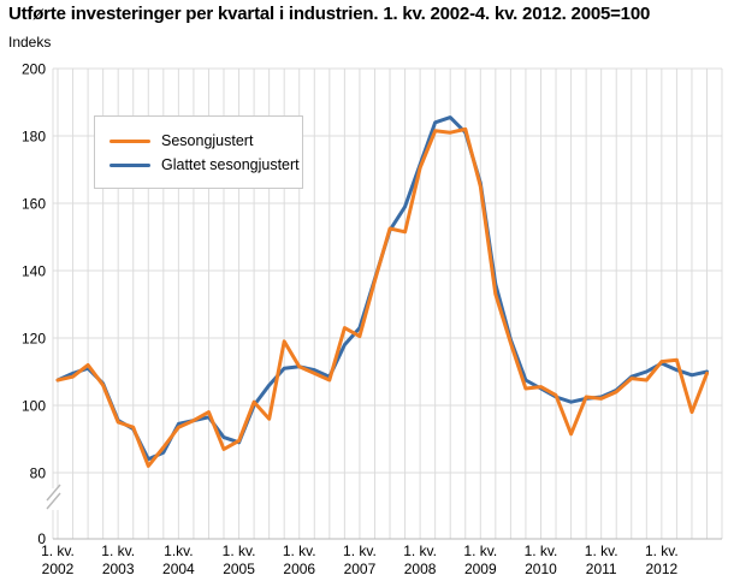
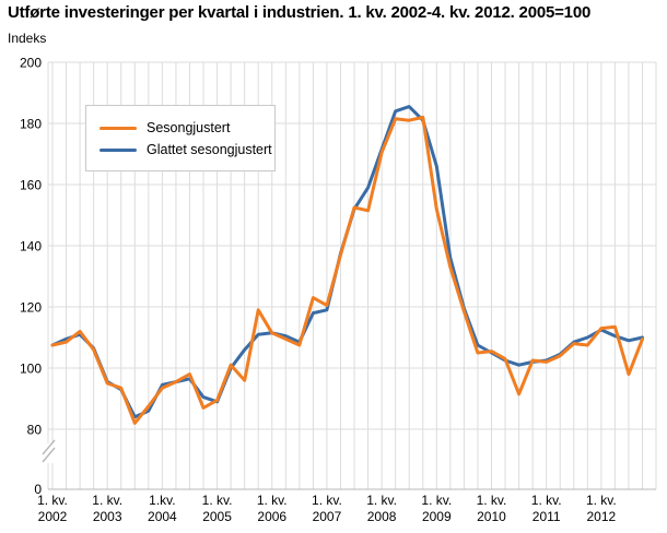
Glattet sesongjustert/1. kv. 2007: 123 -> 119
Sesongjustert/1. kv. 2009: 165 -> 152
